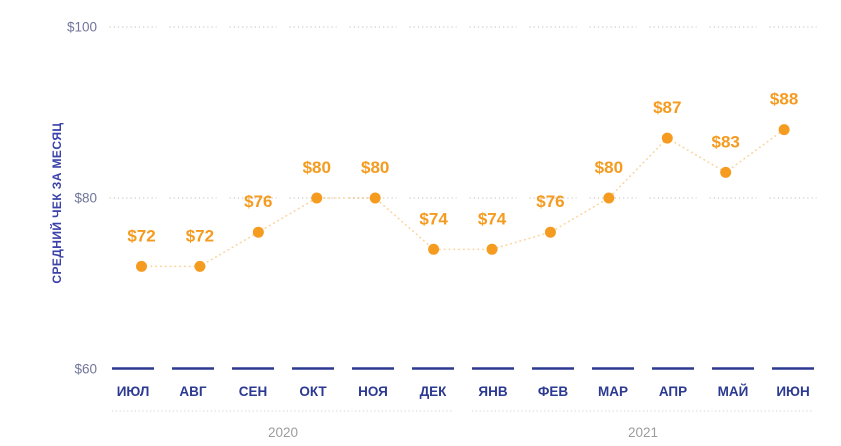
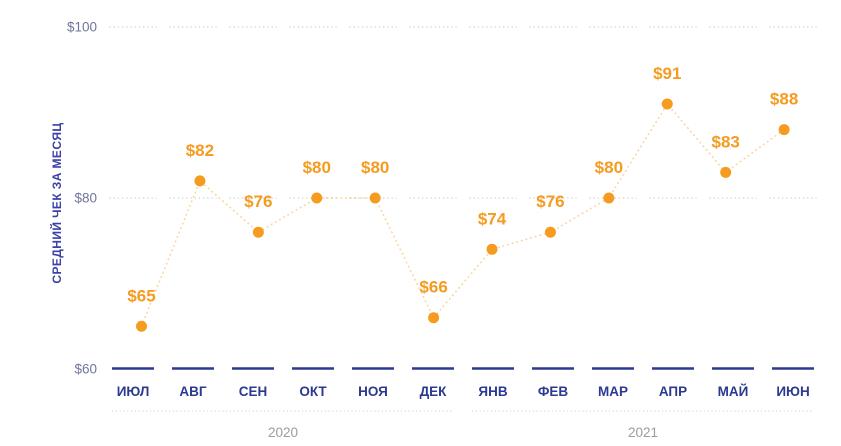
ИЮЛ: $72 -> $65
АВГ: $72 -> $82
ДЕК: $74 -> $66
АПР: $87 -> $91
